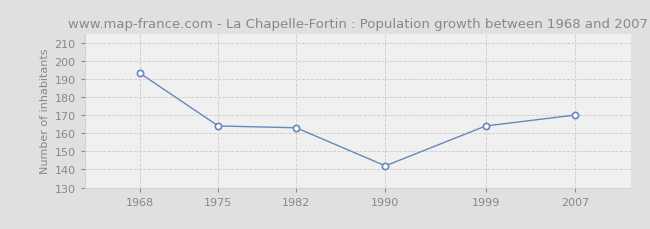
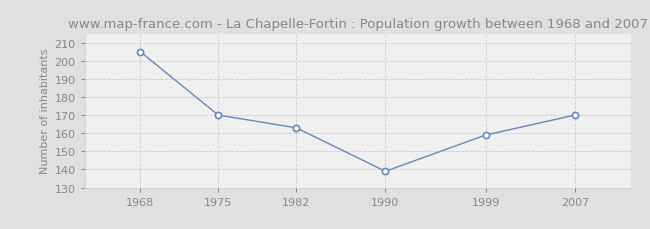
1968: 193 -> 205
1975: 164 -> 170
1990: 142 -> 139
1999: 164 -> 159
